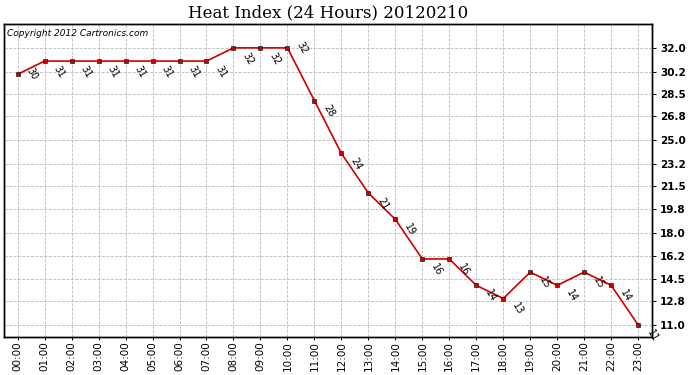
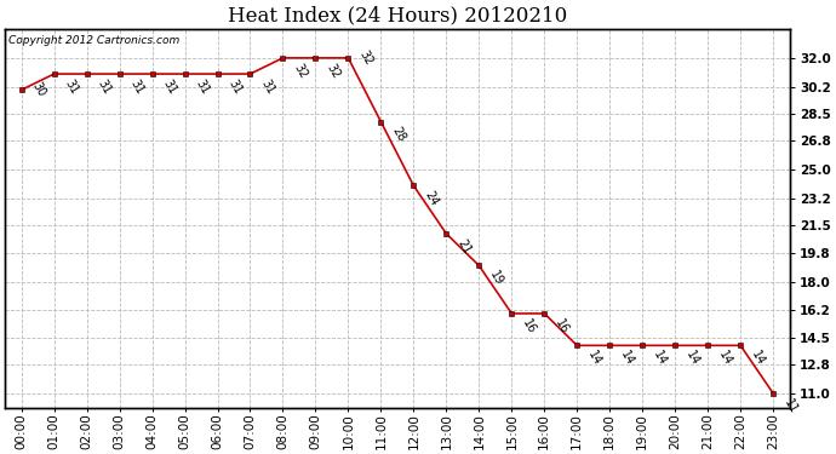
18:00: 13 -> 14
19:00: 15 -> 14
21:00: 15 -> 14
